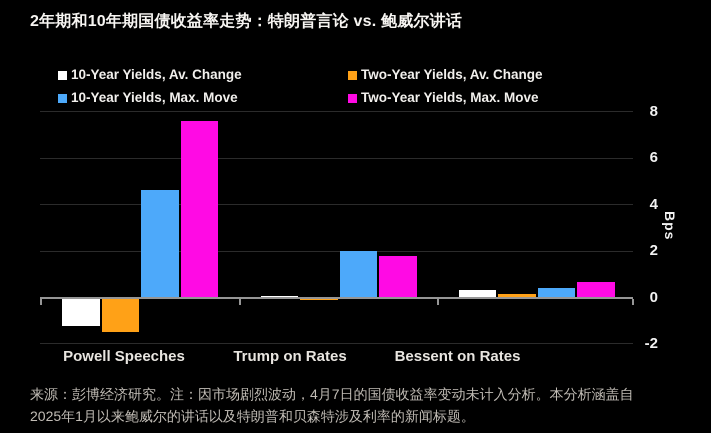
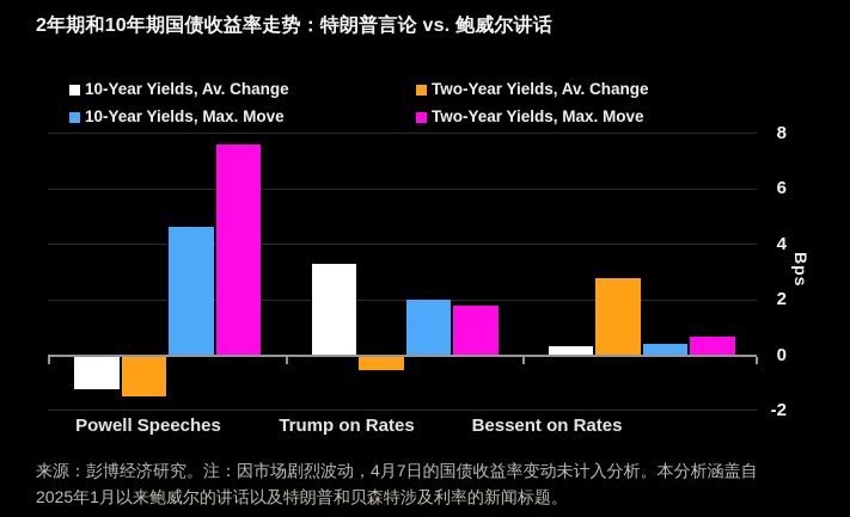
10-Year Yields, Av. Change/Trump on Rates: 0.1 -> 3.3
Two-Year Yields, Av. Change/Trump on Rates: -0.1 -> -0.5
Two-Year Yields, Av. Change/Bessent on Rates: 0.1 -> 2.8
